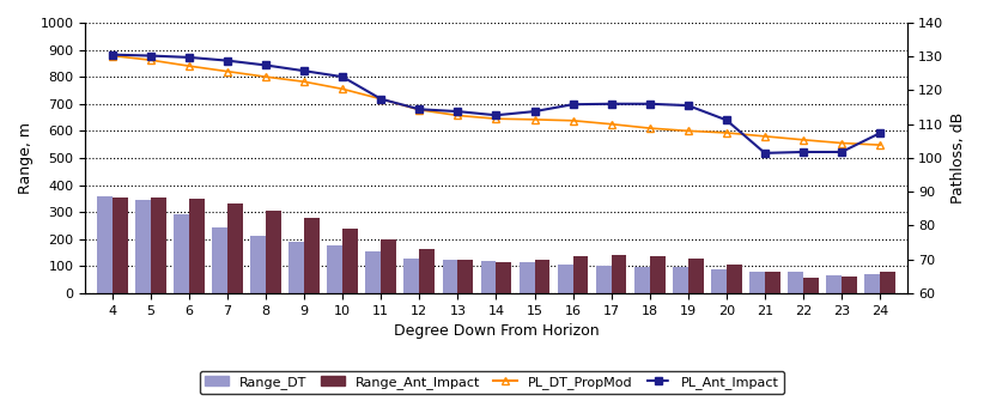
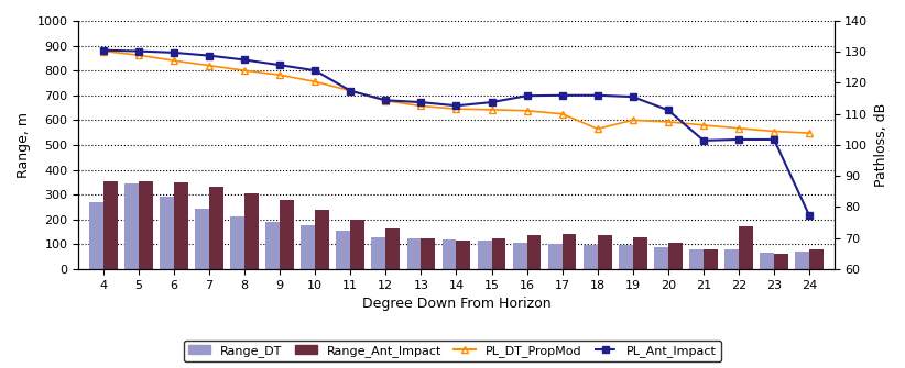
Range_DT/4: 360 -> 270
PL_DT_PropMod/18: 610 -> 565
Range_Ant_Impact/22: 58 -> 170
PL_Ant_Impact/24: 592 -> 215
